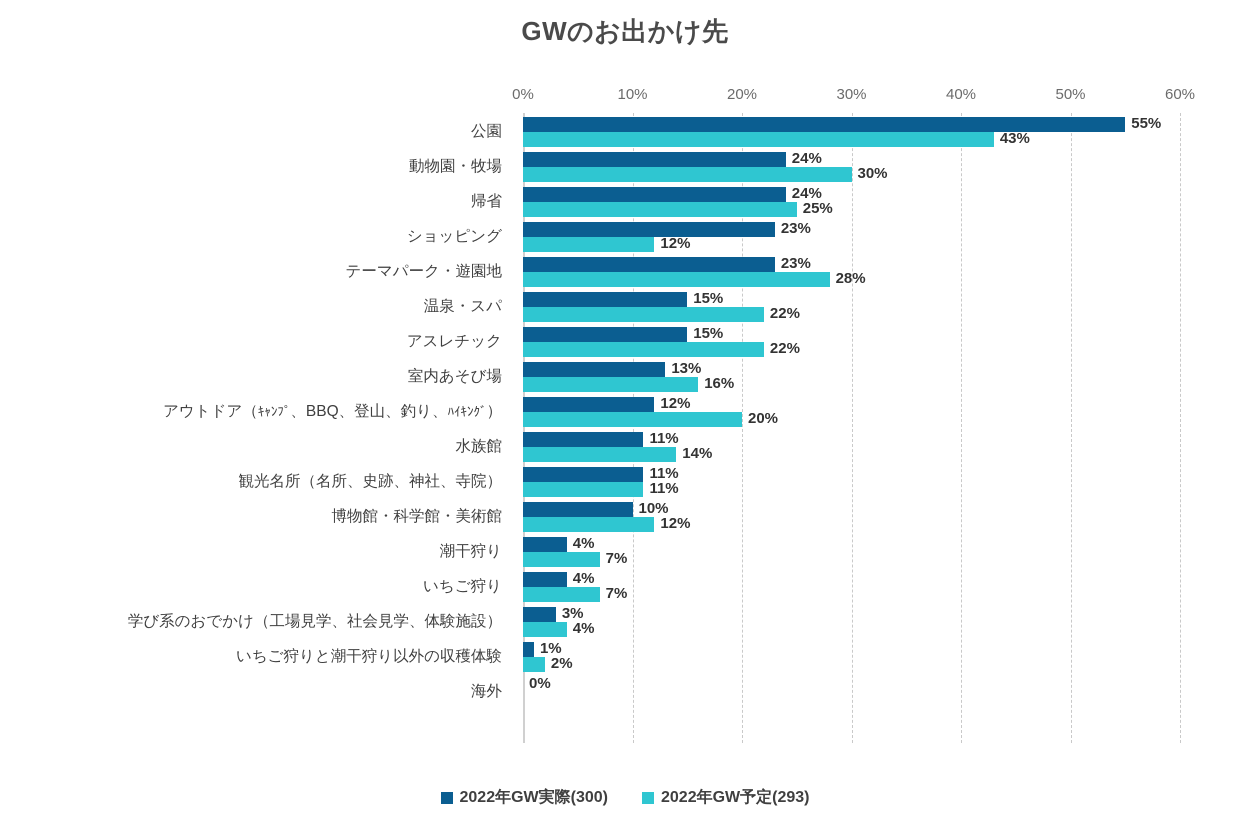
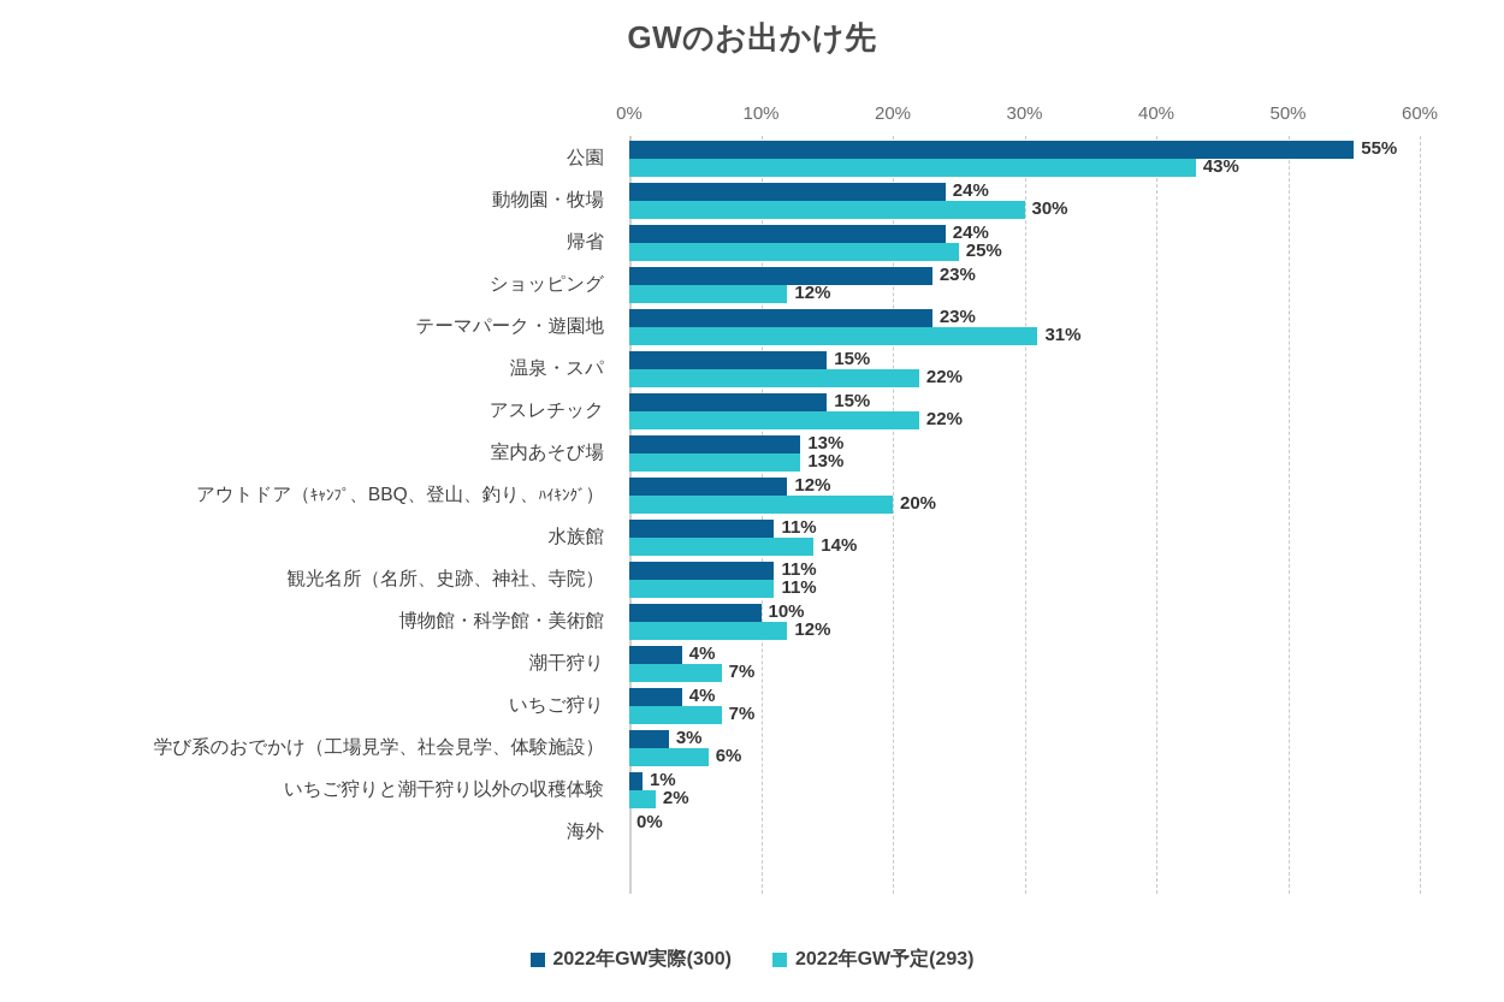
2022年GW予定(293)/テーマパーク・遊園地: 28% -> 31%
2022年GW予定(293)/室内あそび場: 16% -> 13%
2022年GW予定(293)/学び系のおでかけ（工場見学、社会見学、体験施設）: 4% -> 6%
